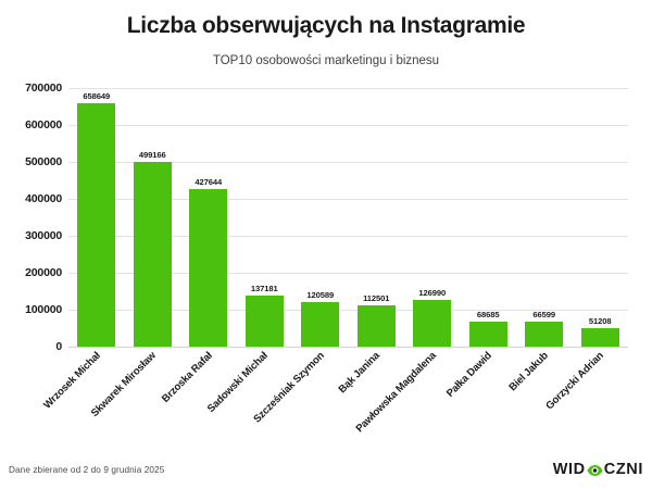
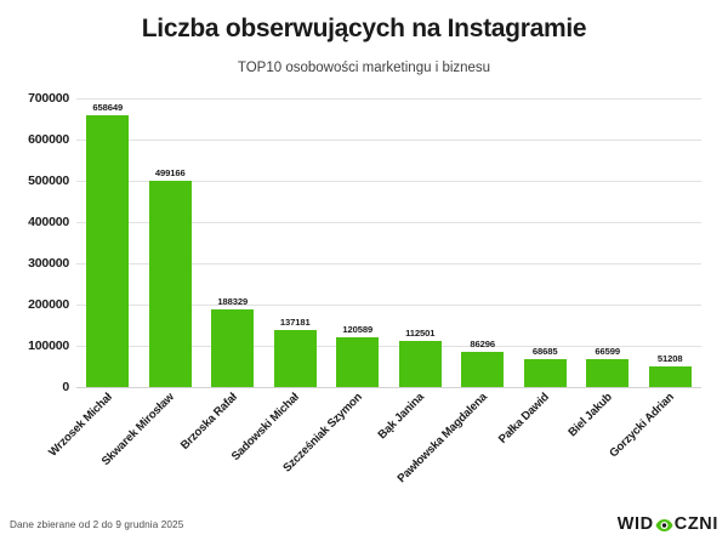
Brzoska Rafał: 427644 -> 188329
Pawłowska Magdalena: 126990 -> 86296
